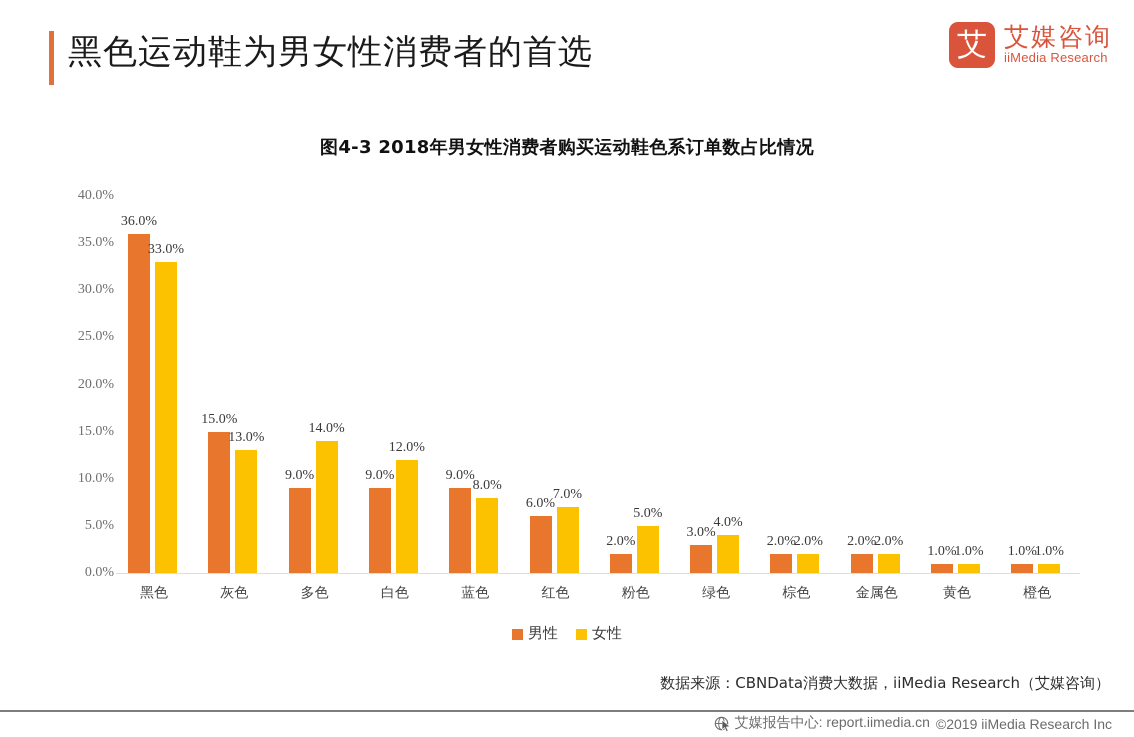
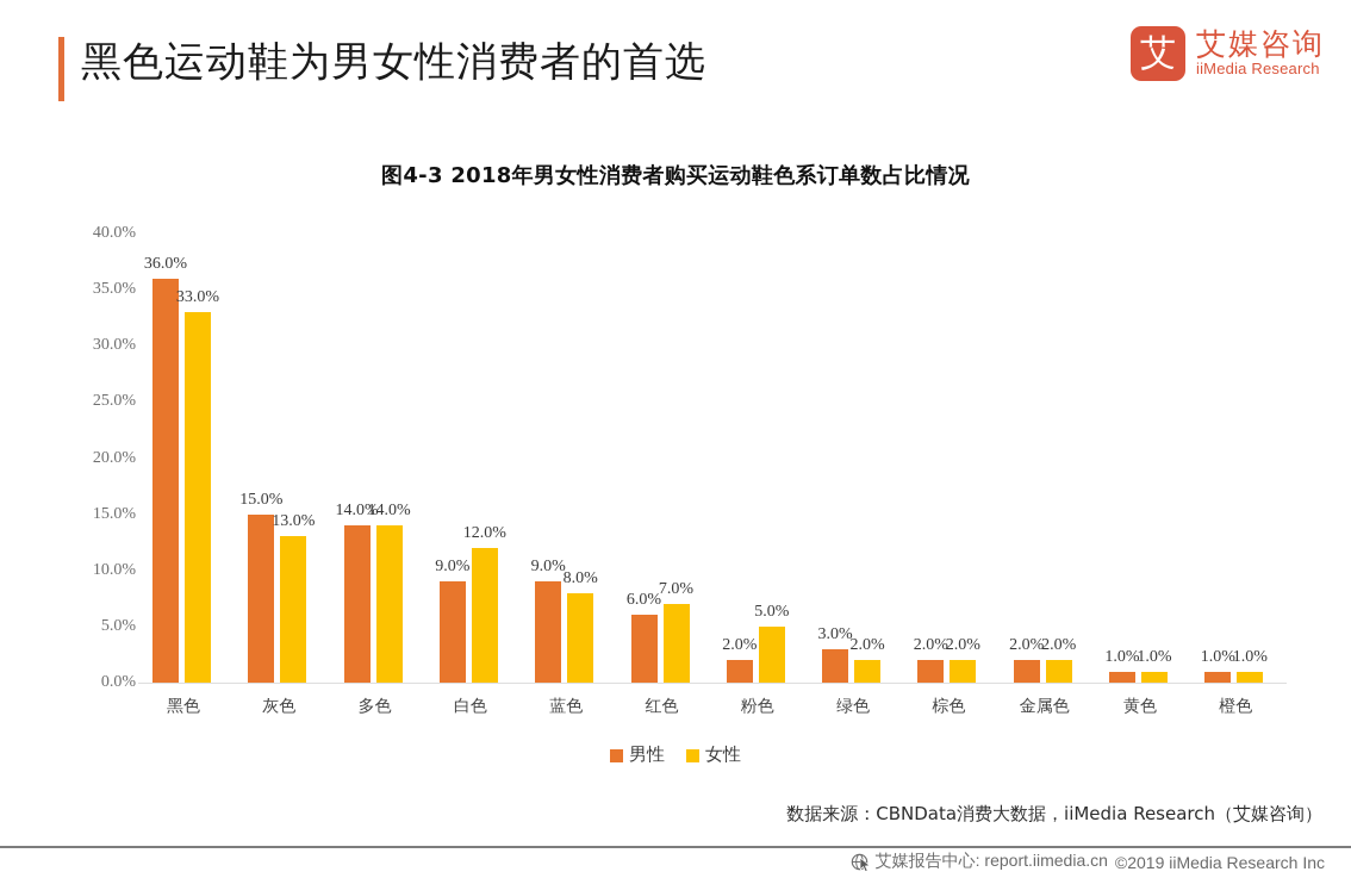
男性/多色: 9.0% -> 14.0%
女性/绿色: 4.0% -> 2.0%
